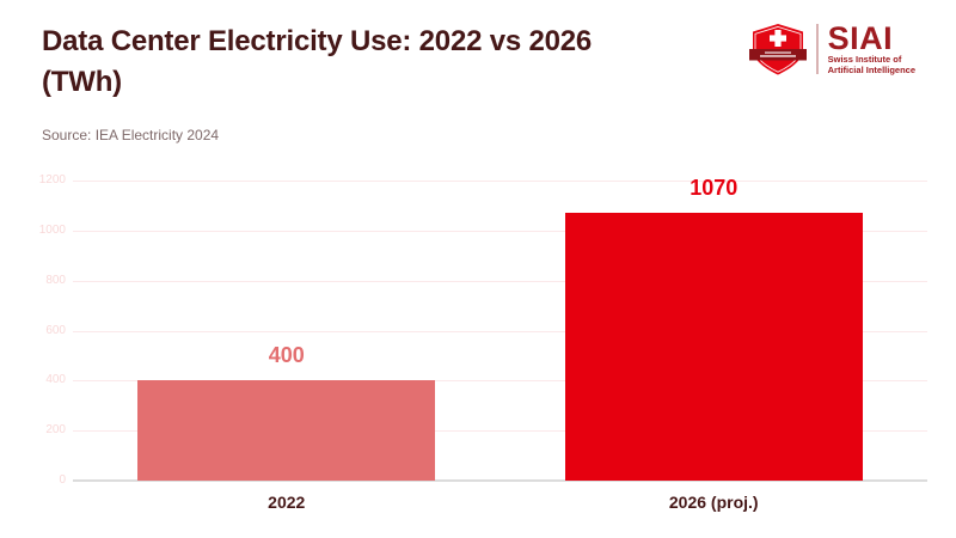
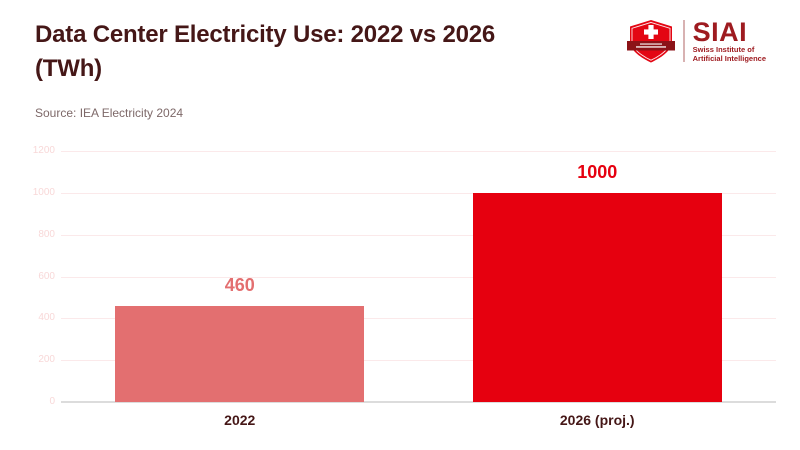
2022: 400 -> 460
2026 (proj.): 1070 -> 1000
